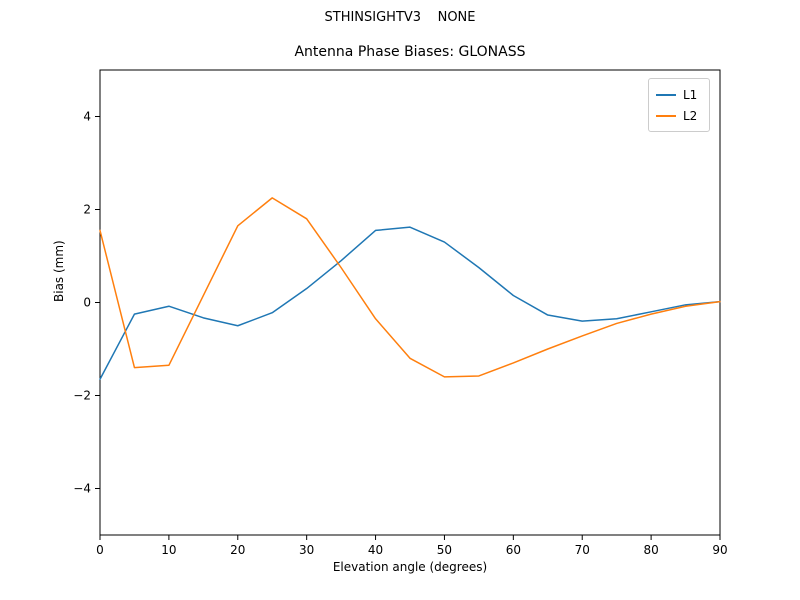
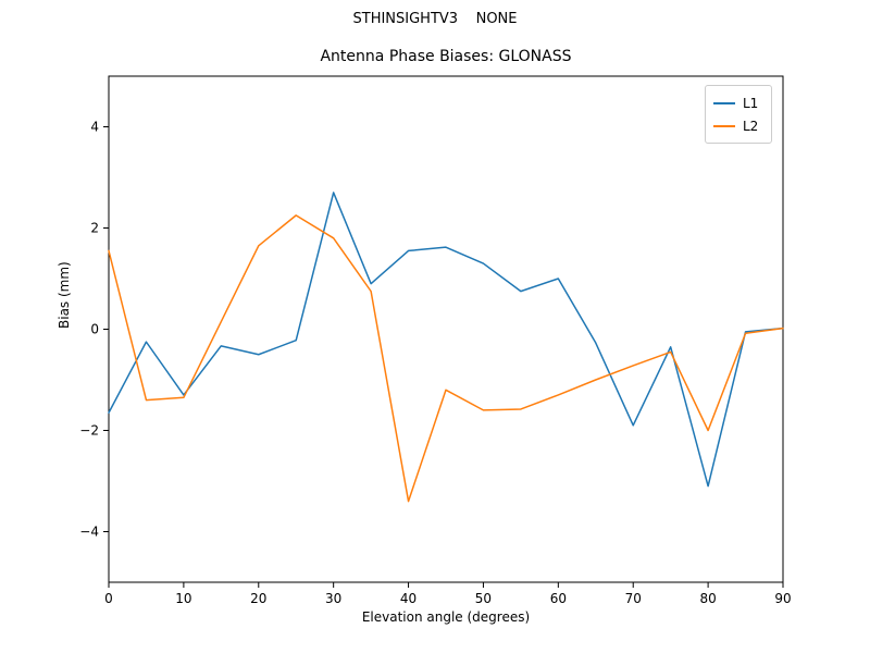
L1/10: -0.1 -> -1.3
L1/30: 0.3 -> 2.7
L2/40: -0.3 -> -3.4
L1/60: 0.1 -> 1.0
L1/70: -0.4 -> -1.9
L1/80: -0.2 -> -3.1
L2/80: -0.2 -> -2.0
